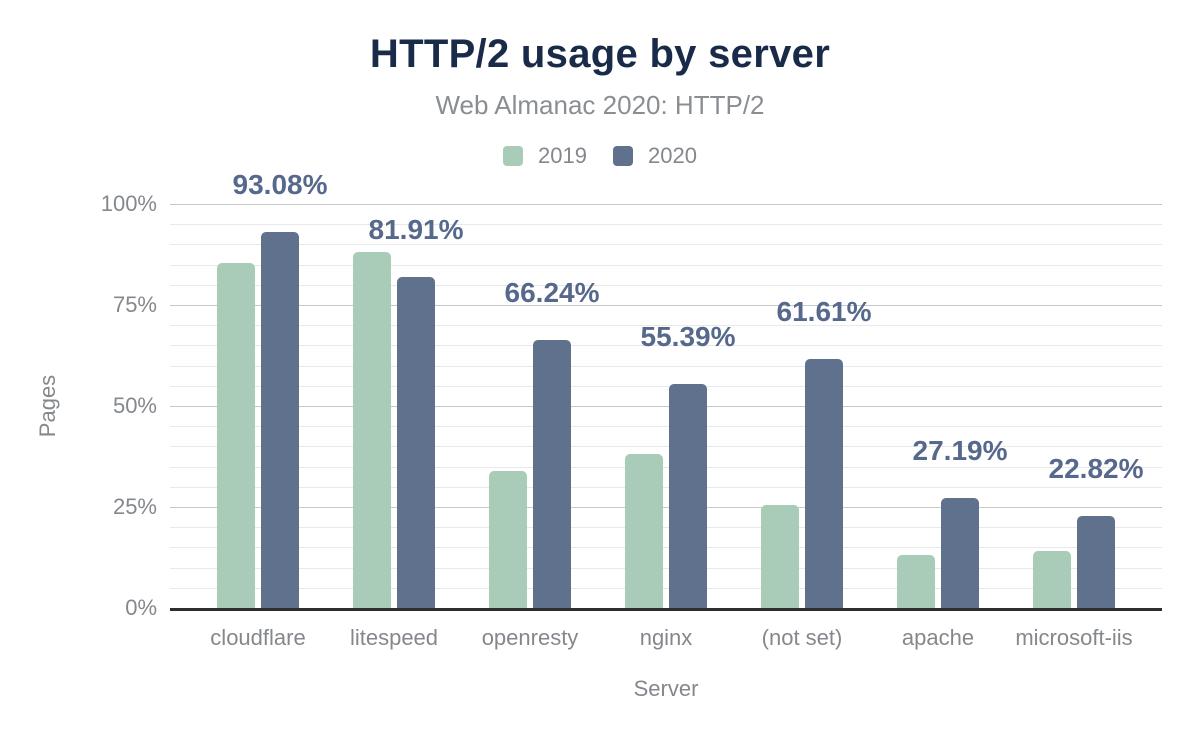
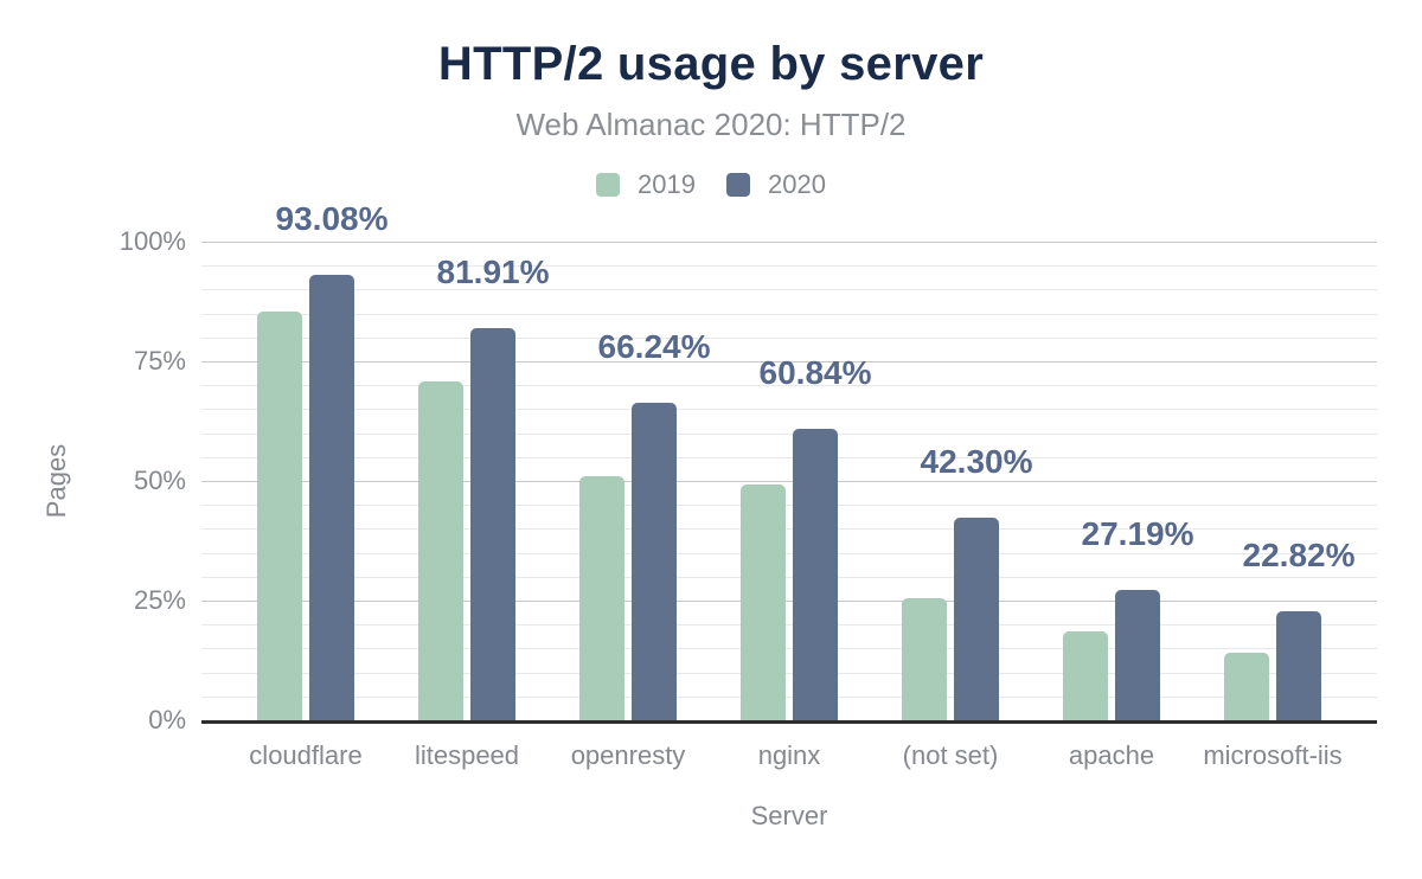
2019/litespeed: 88% -> 71%
2019/openresty: 34% -> 51%
2019/nginx: 38% -> 49%
2020/nginx: 55.39% -> 60.84%
2020/(not set): 61.61% -> 42.30%
2019/apache: 13% -> 18%
